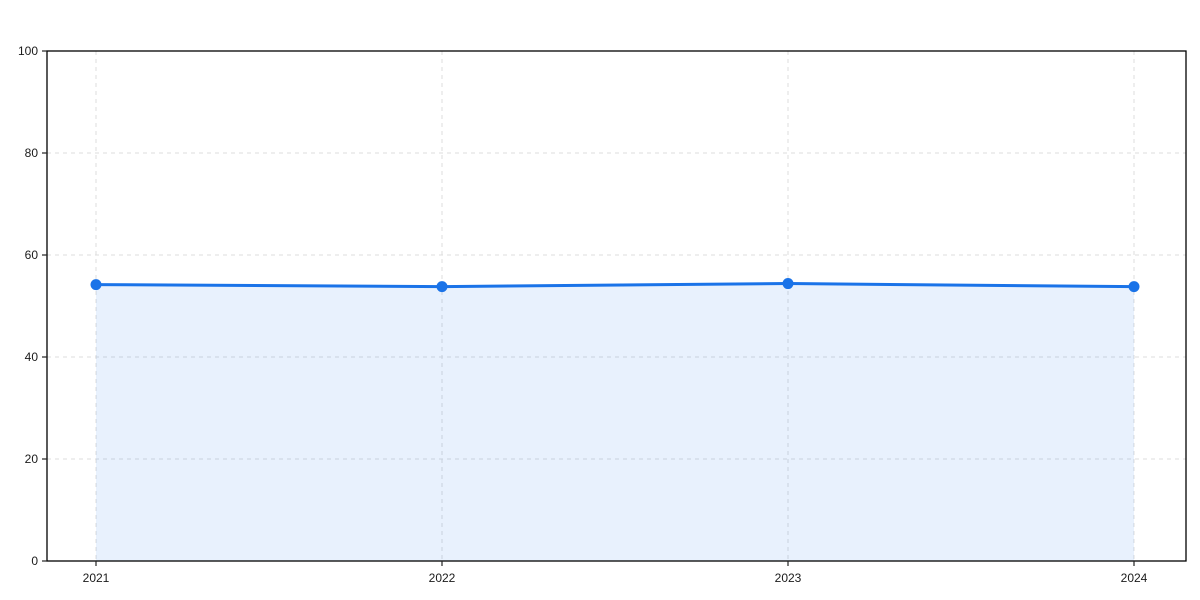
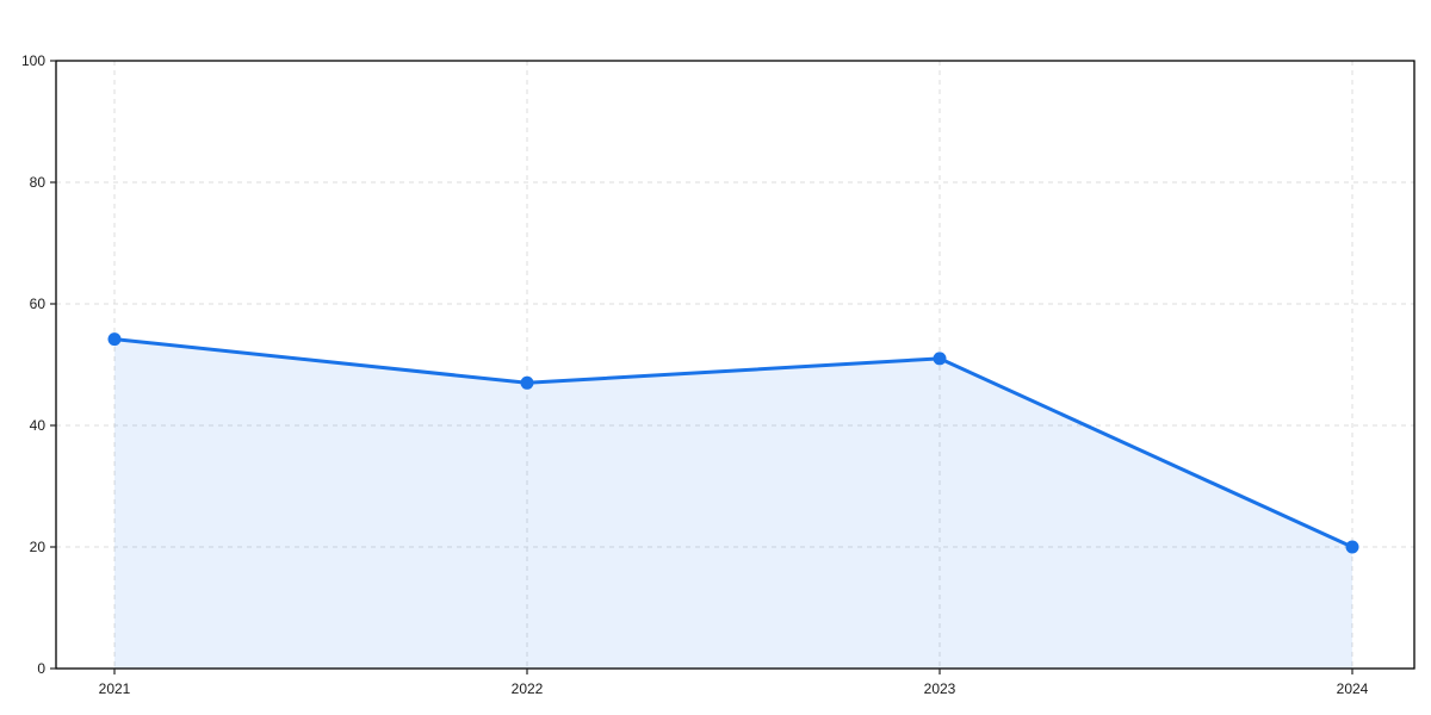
2022: 54 -> 47
2023: 54 -> 51
2024: 54 -> 20
